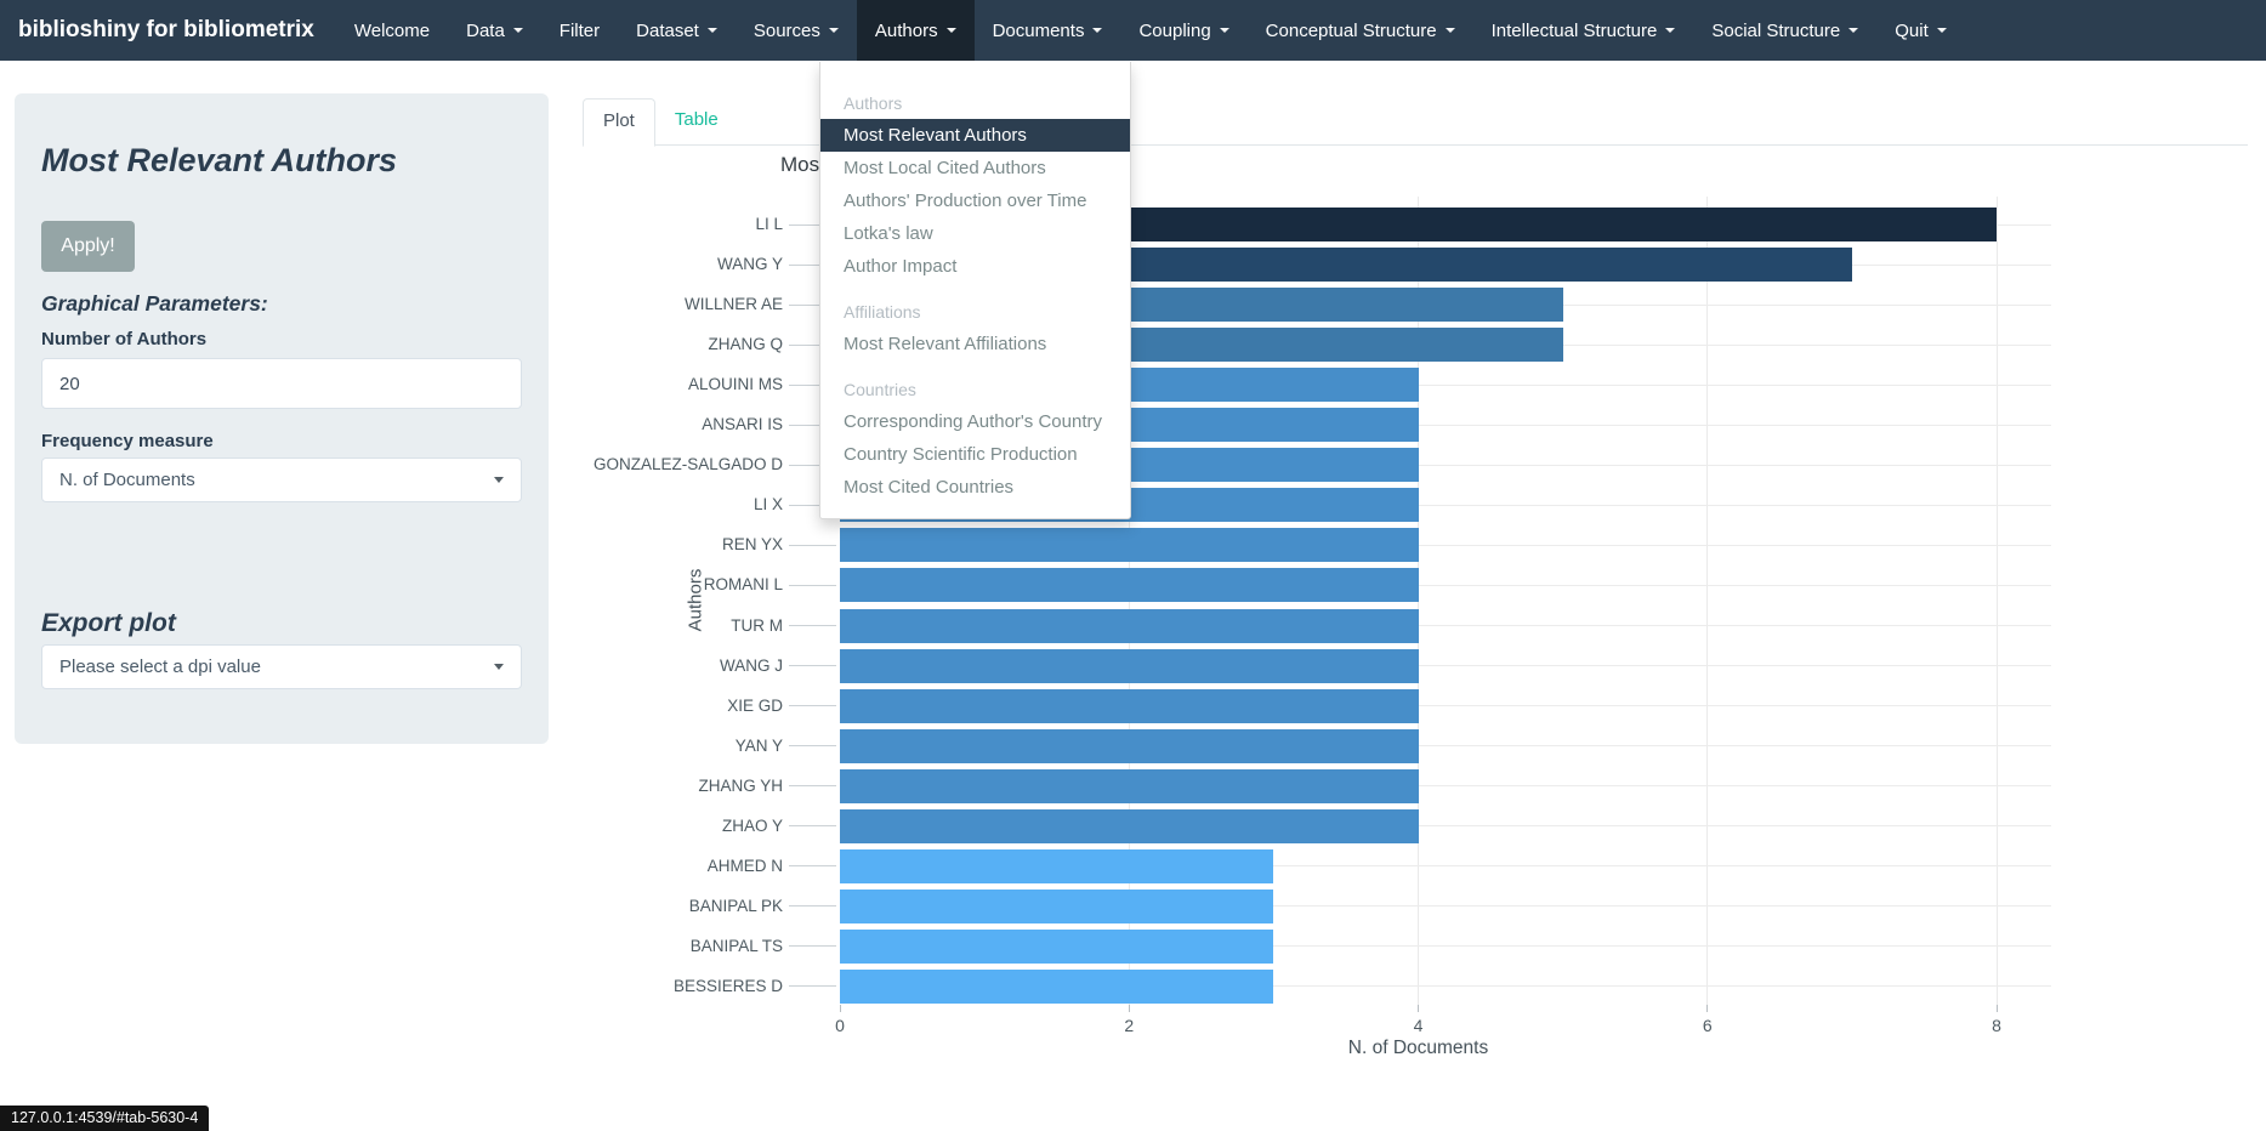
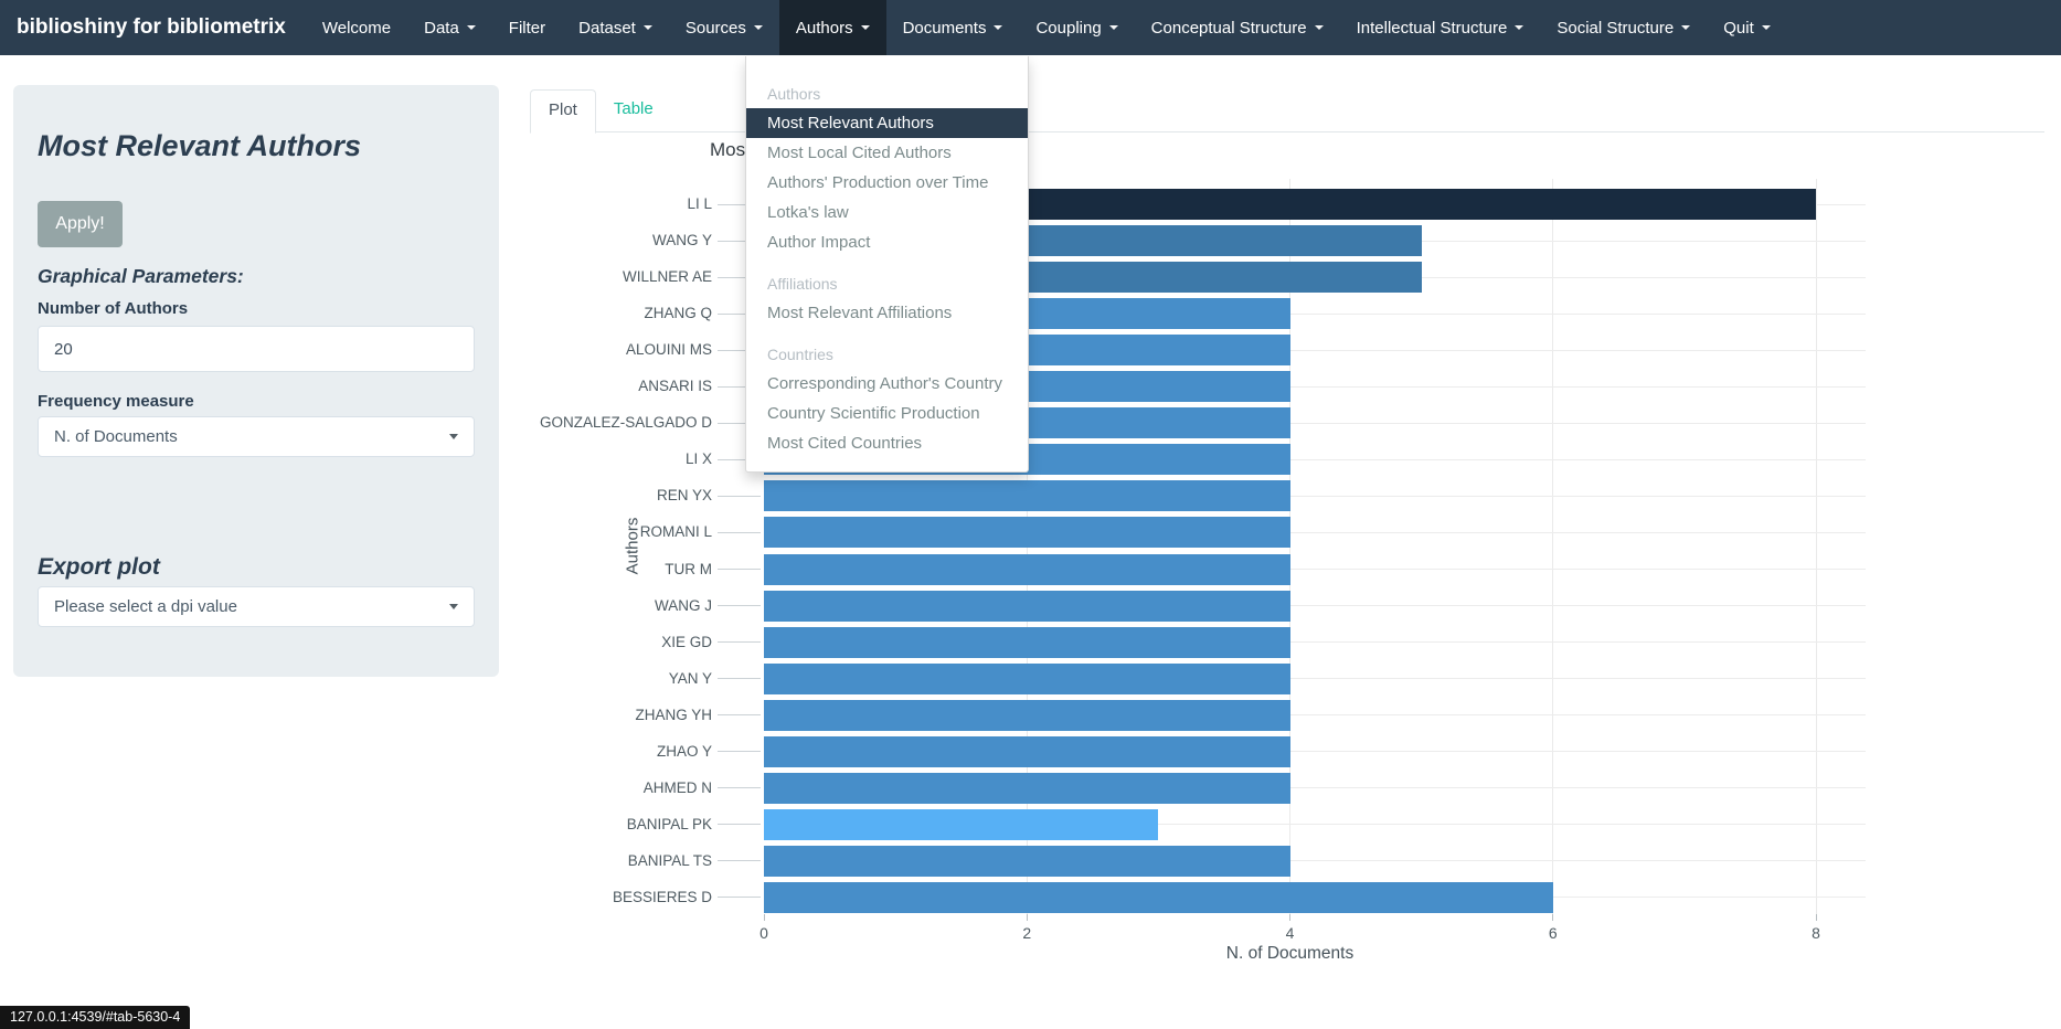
WANG Y: 7 -> 5
ZHANG Q: 5 -> 4
AHMED N: 3 -> 4
BANIPAL TS: 3 -> 4
BESSIERES D: 3 -> 6
